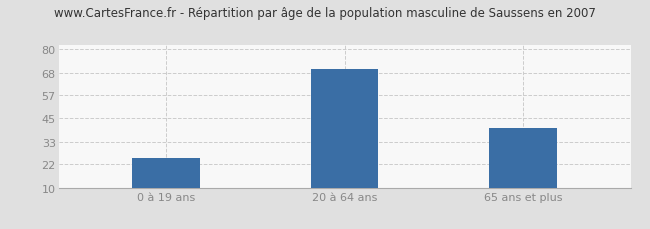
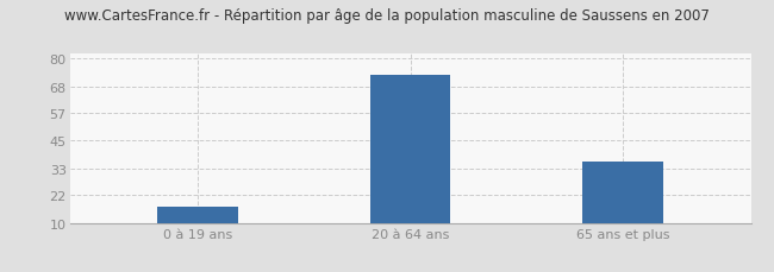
0 à 19 ans: 25 -> 17
20 à 64 ans: 70 -> 73
65 ans et plus: 40 -> 36
